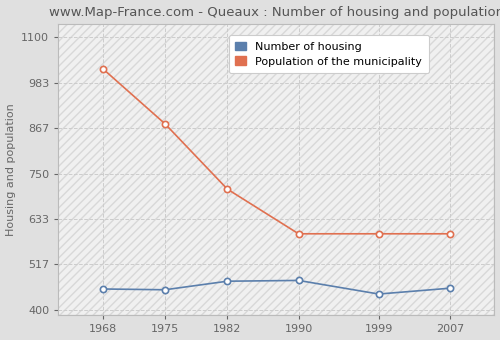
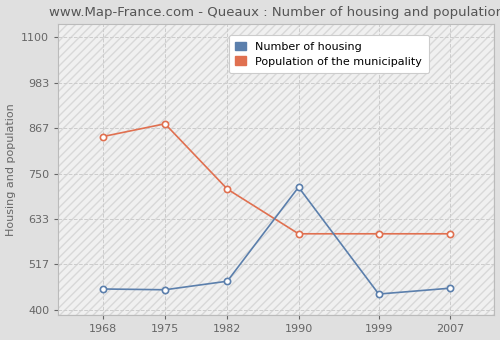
Population of the municipality/1968: 1020 -> 845
Number of housing/1990: 475 -> 715
